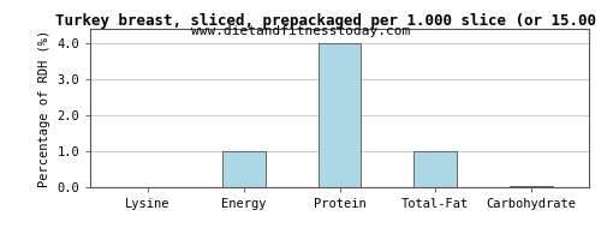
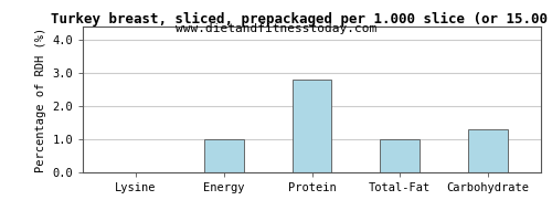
Protein: 4.00 -> 2.80
Carbohydrate: 0.05 -> 1.30
